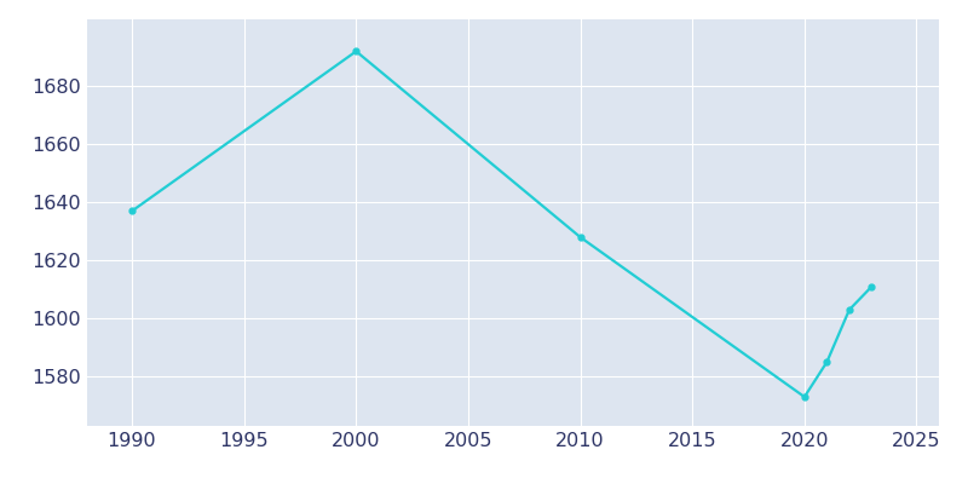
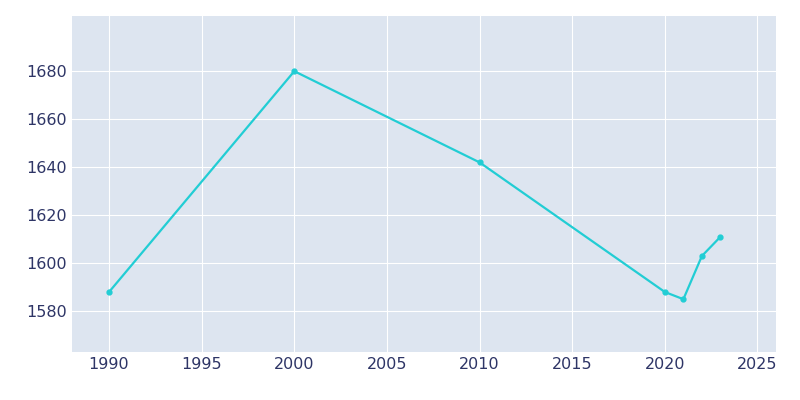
1990: 1637 -> 1588
2000: 1692 -> 1680
2010: 1628 -> 1642
2020: 1573 -> 1588
